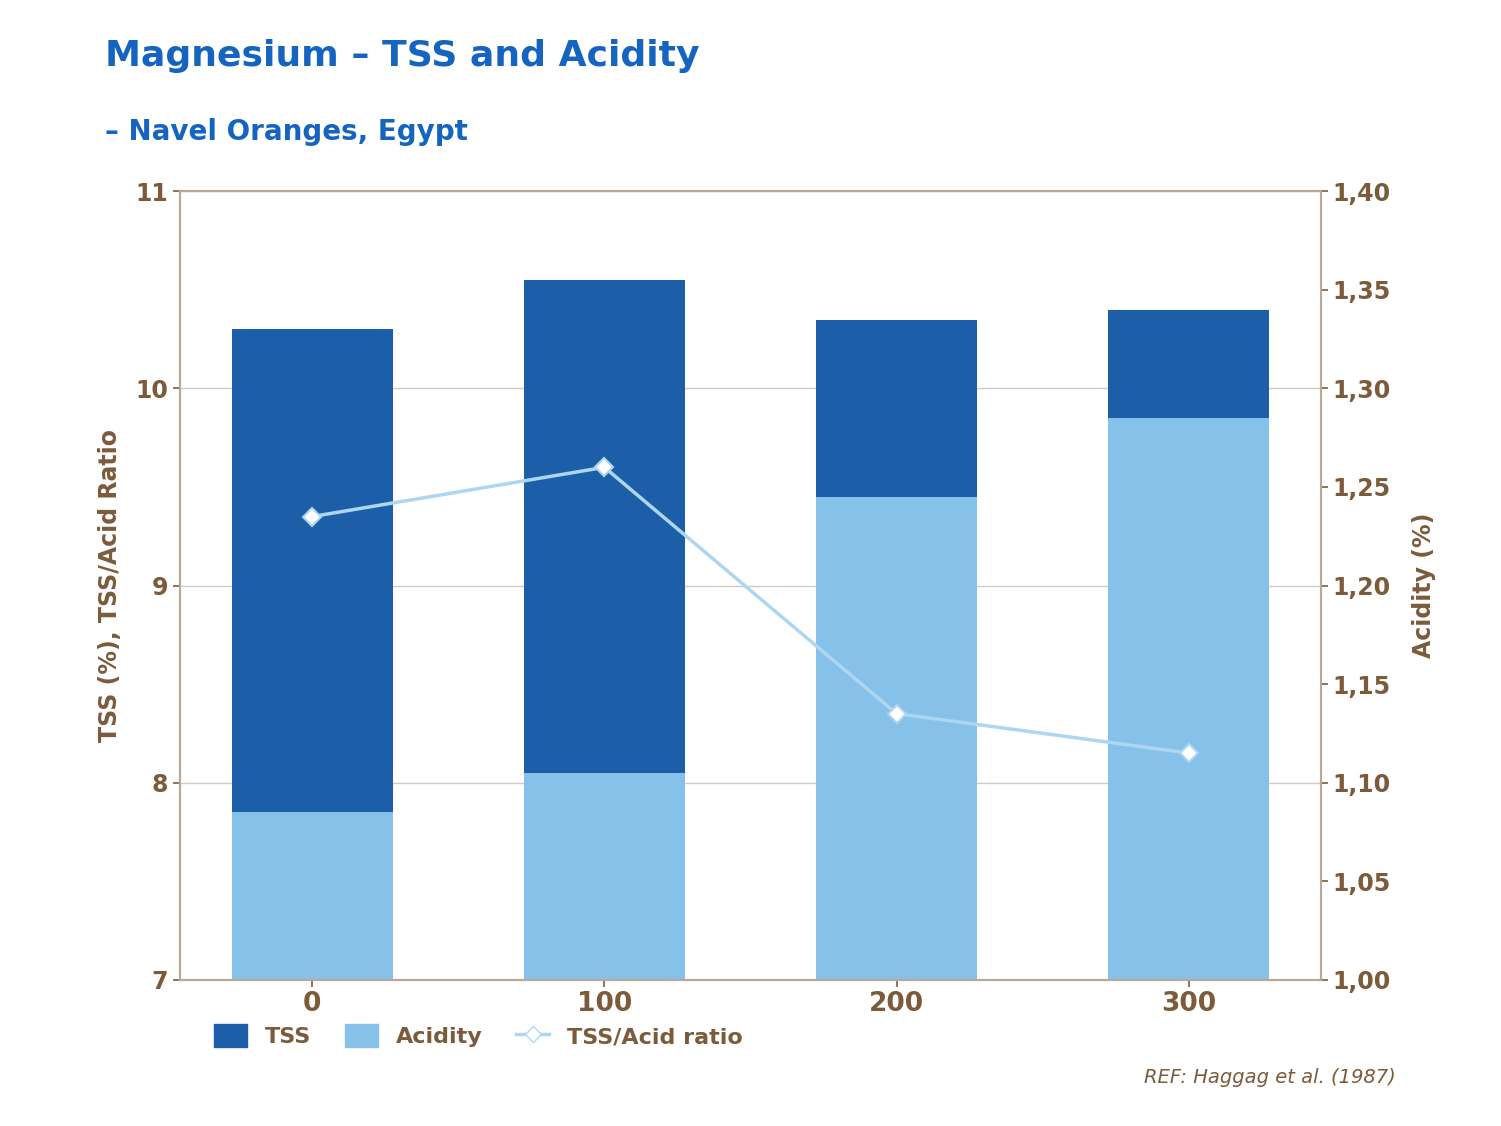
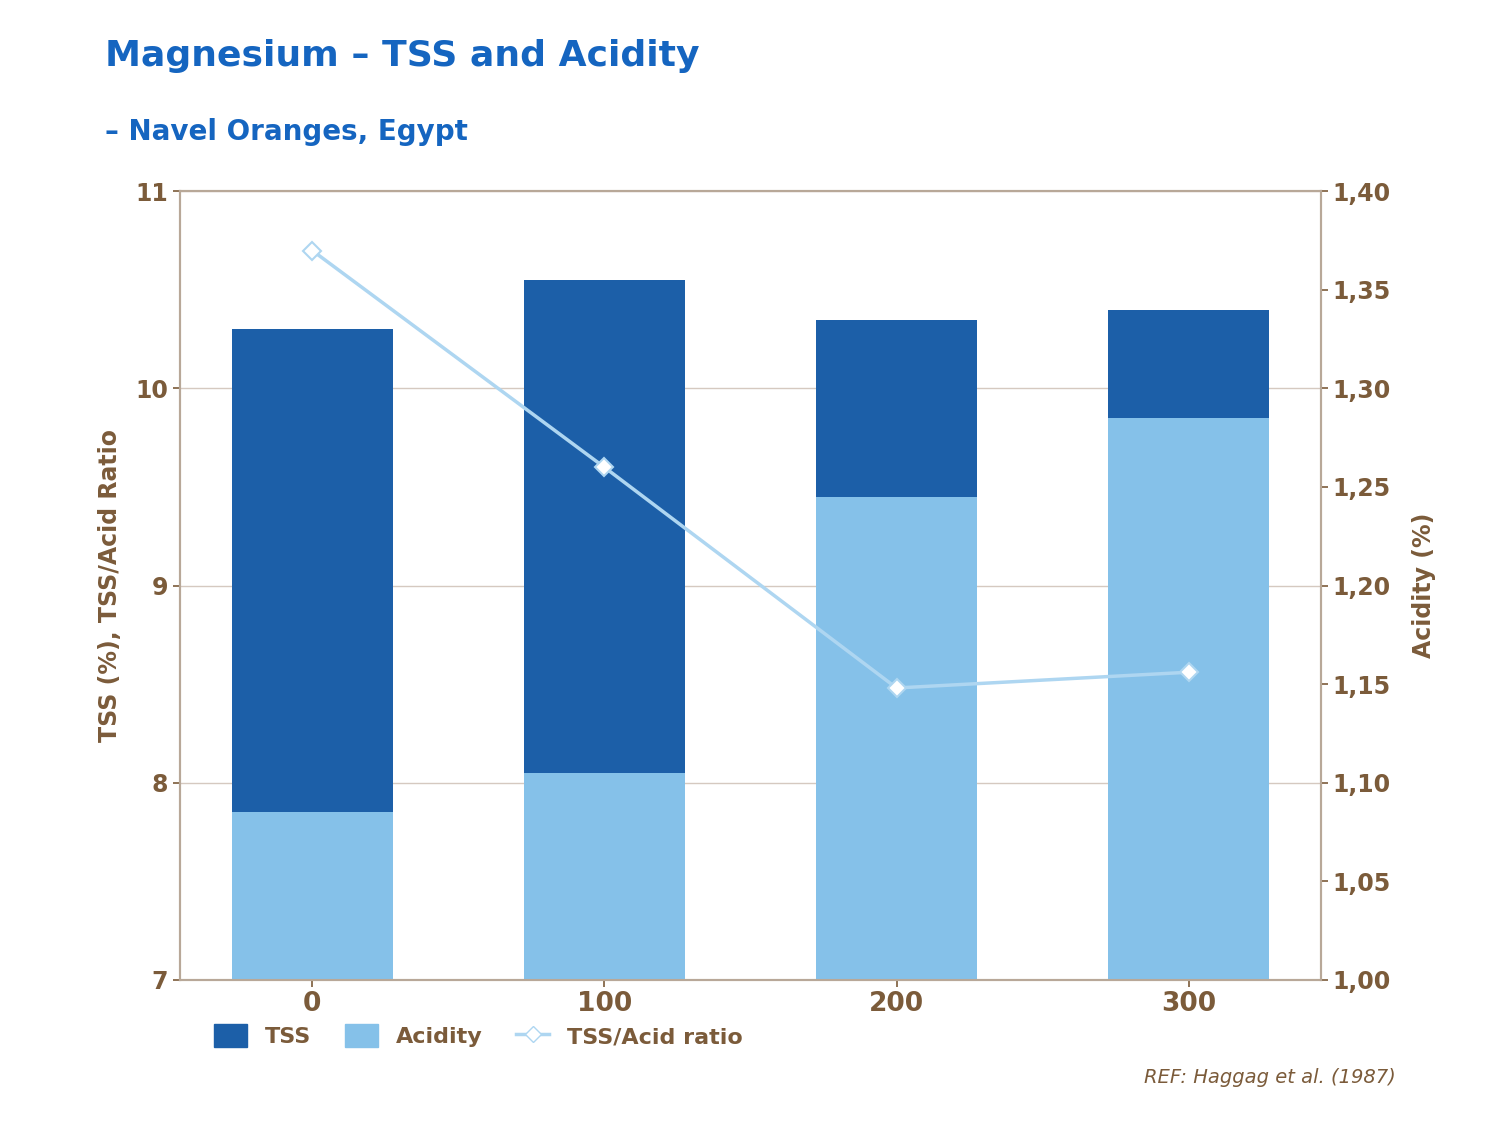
TSS/Acid ratio/0: 9.35 -> 10.70
TSS/Acid ratio/200: 8.35 -> 8.48
TSS/Acid ratio/300: 8.15 -> 8.56
